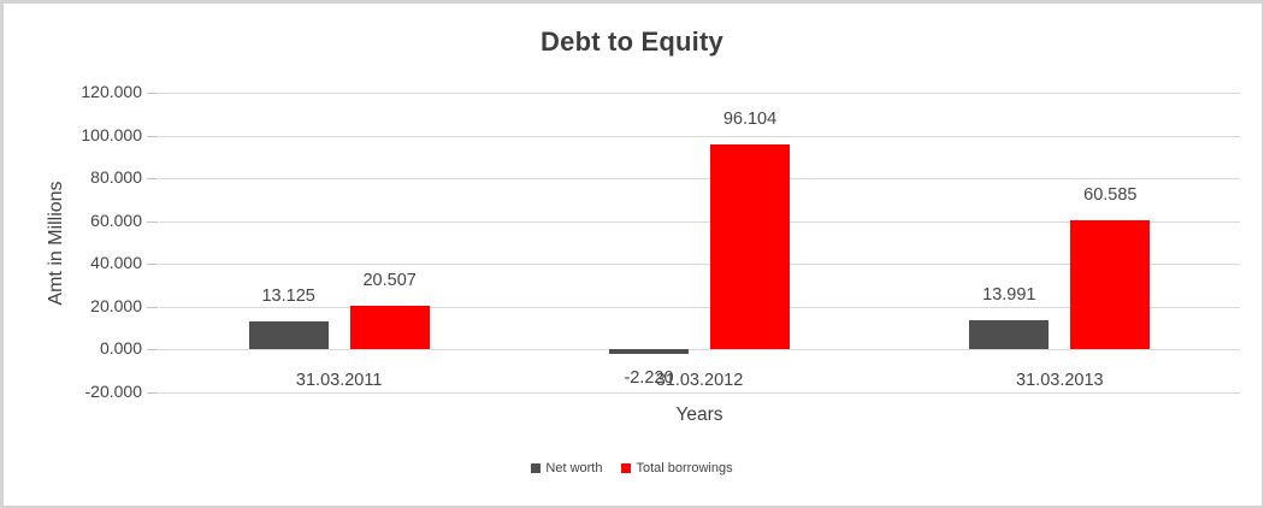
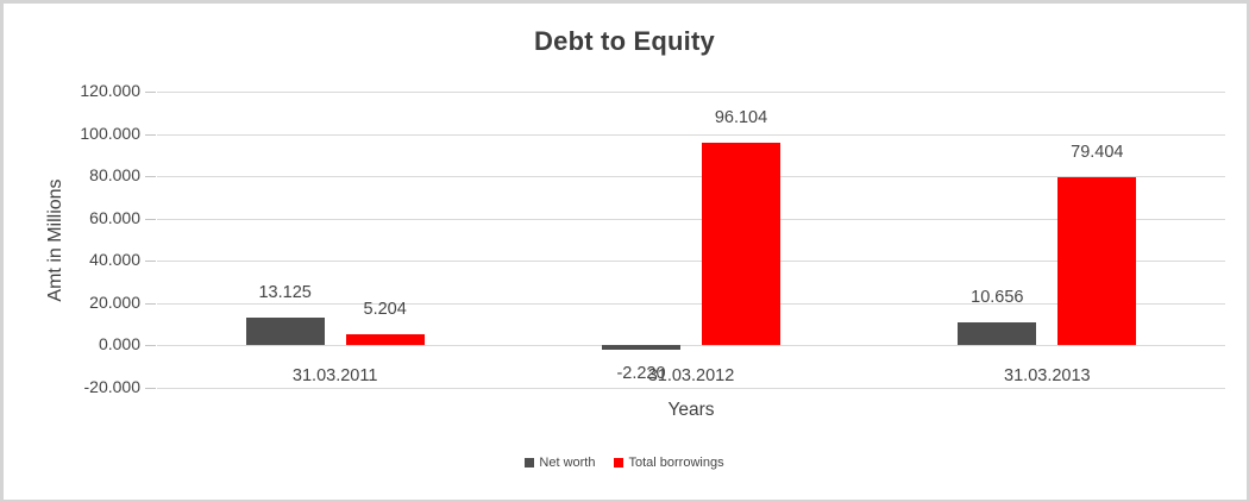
Total borrowings/31.03.2011: 20.507 -> 5.204
Net worth/31.03.2013: 13.991 -> 10.656
Total borrowings/31.03.2013: 60.585 -> 79.404
